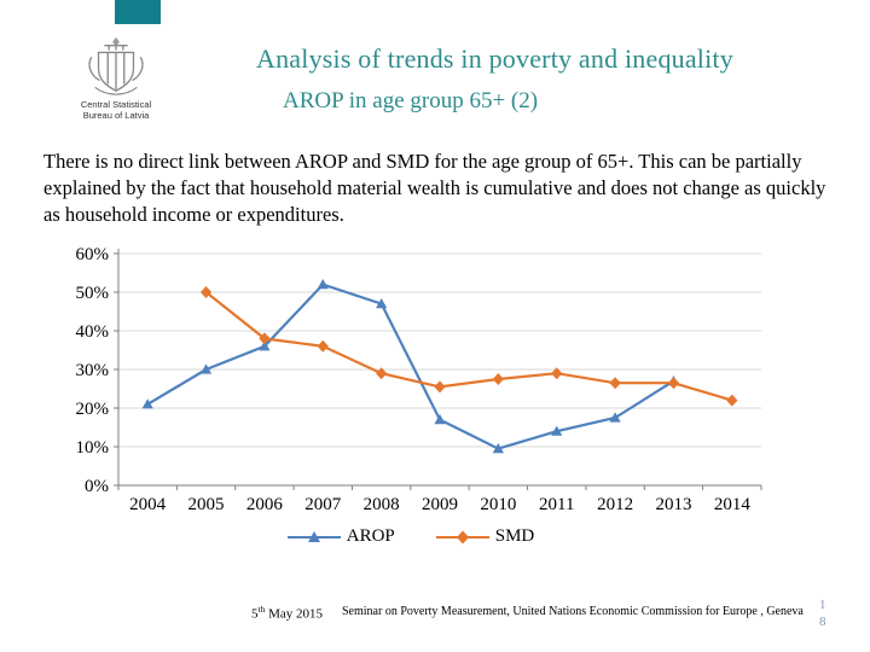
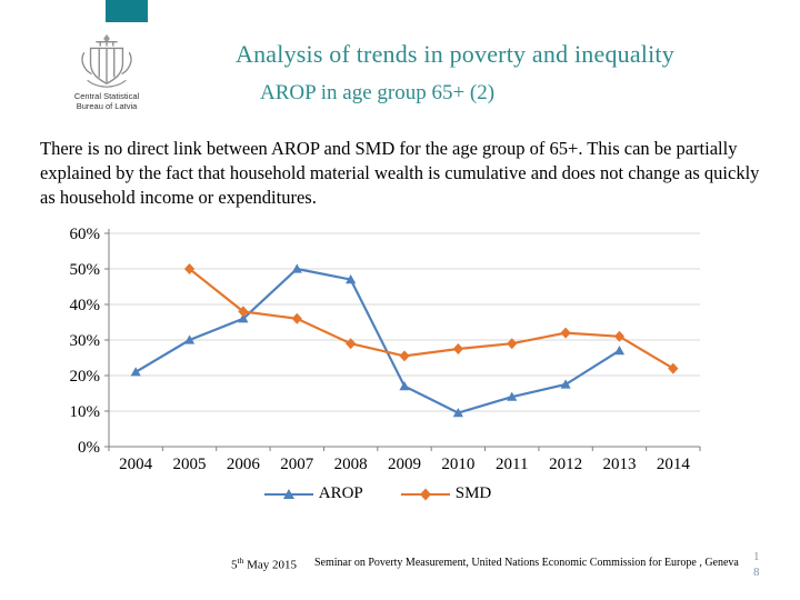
AROP/2007: 52% -> 50%
SMD/2012: 26% -> 32%
SMD/2013: 26% -> 31%
